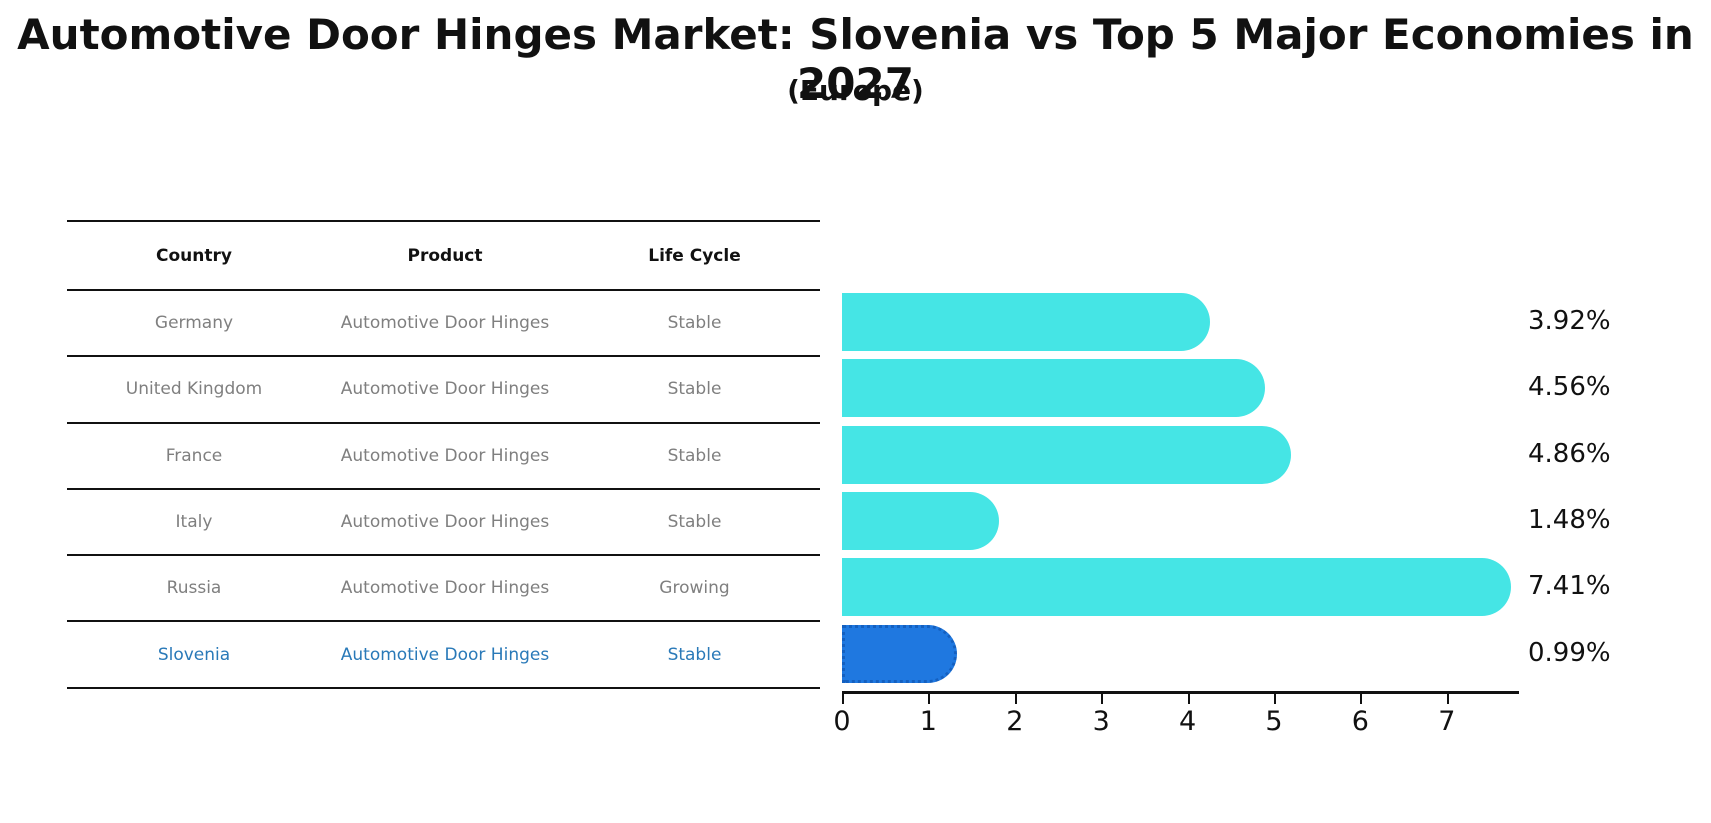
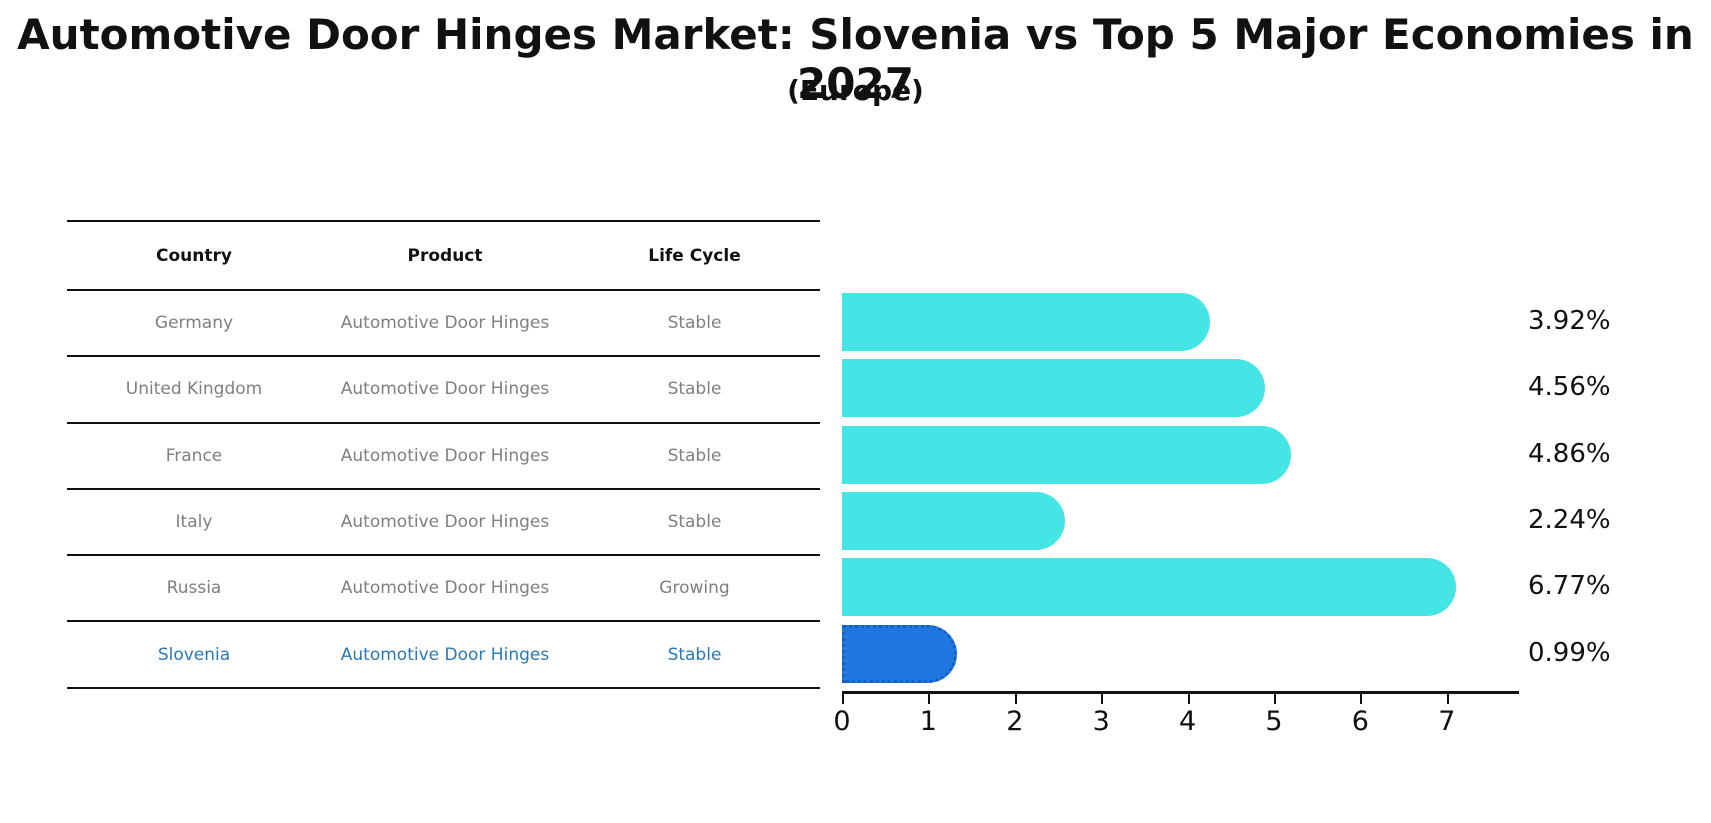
Italy: 1.48% -> 2.24%
Russia: 7.41% -> 6.77%
